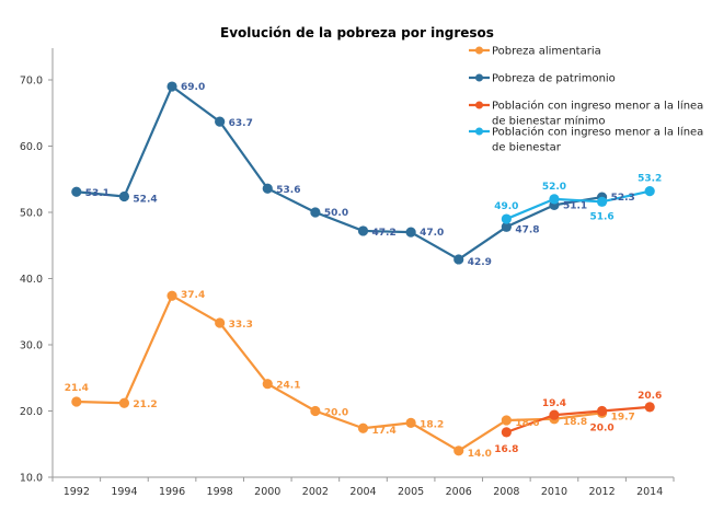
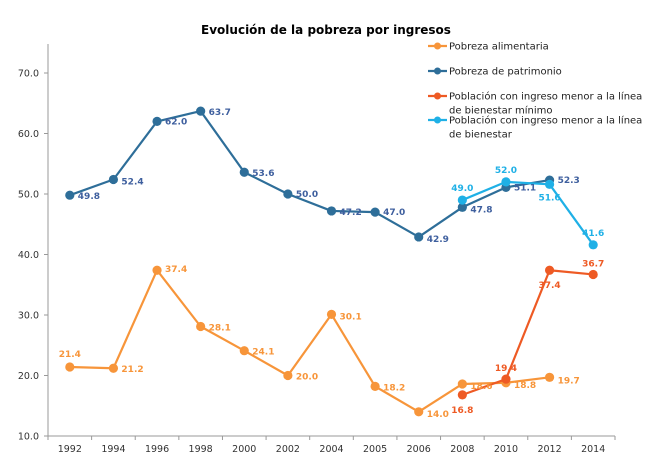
Pobreza de patrimonio/1992: 53.1 -> 49.8
Pobreza de patrimonio/1996: 69.0 -> 62.0
Pobreza alimentaria/1998: 33.3 -> 28.1
Pobreza alimentaria/2004: 17.4 -> 30.1
Población con ingreso menor a la línea de bienestar mínimo/2012: 20.0 -> 37.4
Población con ingreso menor a la línea de bienestar mínimo/2014: 20.6 -> 36.7
Población con ingreso menor a la línea de bienestar/2014: 53.2 -> 41.6
